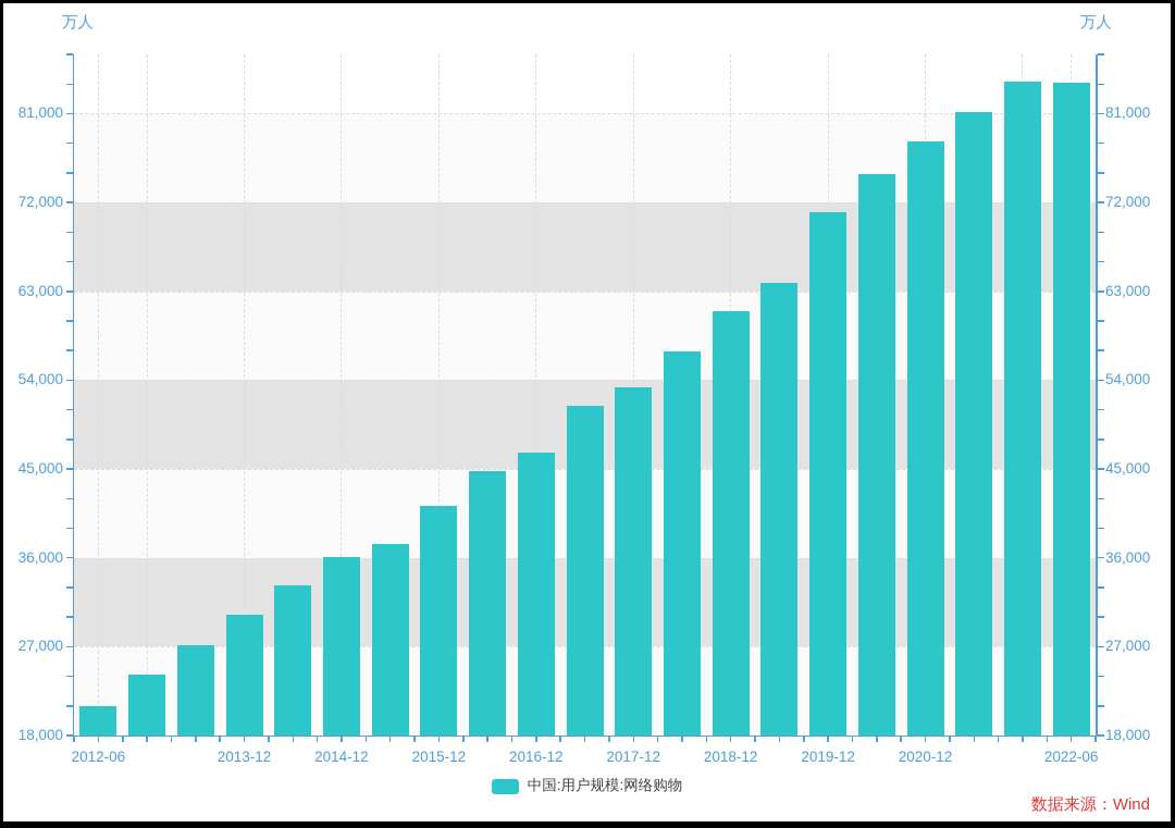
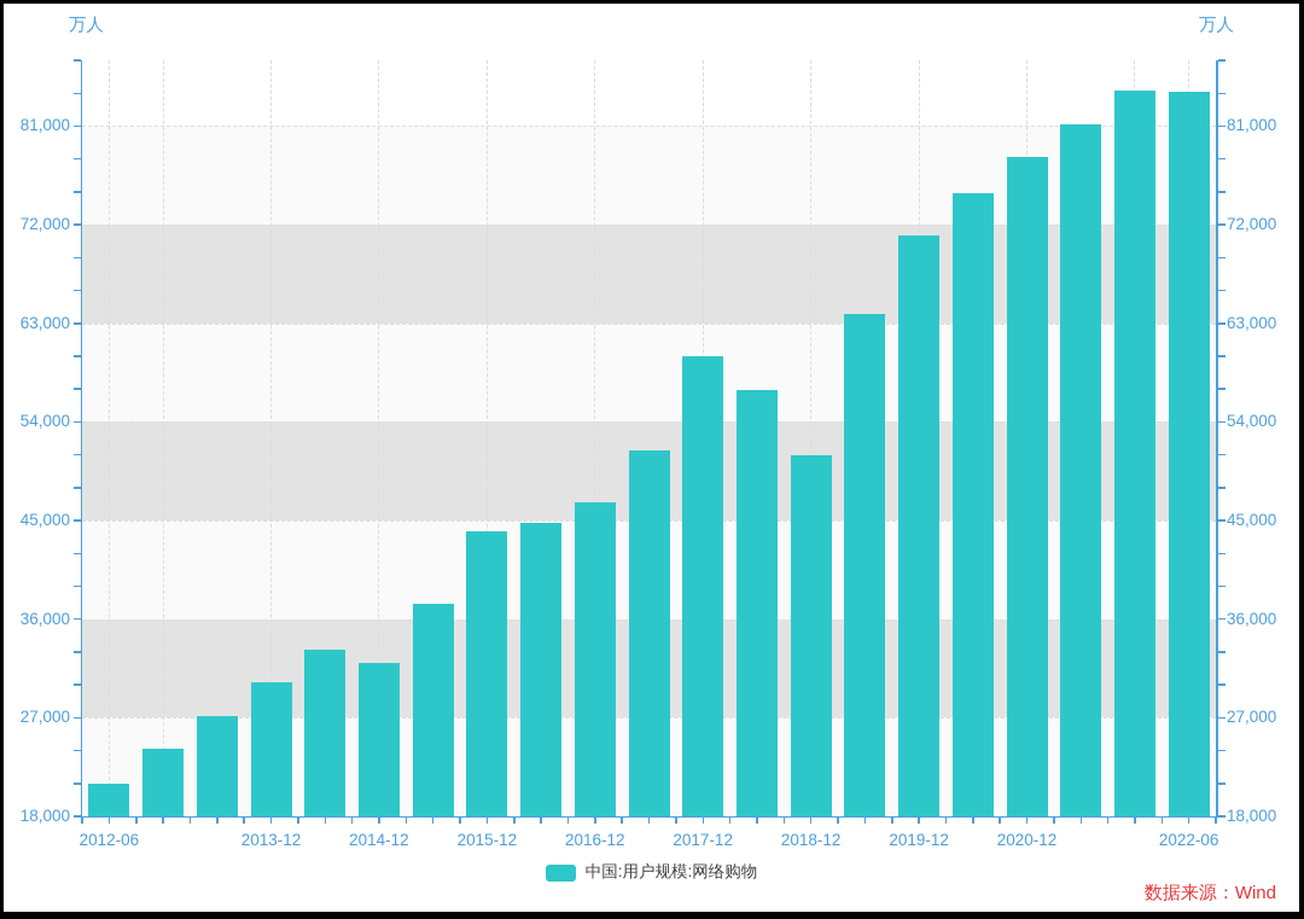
2014-12: 36000 -> 32000
2015-12: 41000 -> 44000
2017-12: 53000 -> 60000
2018-12: 61000 -> 51000
